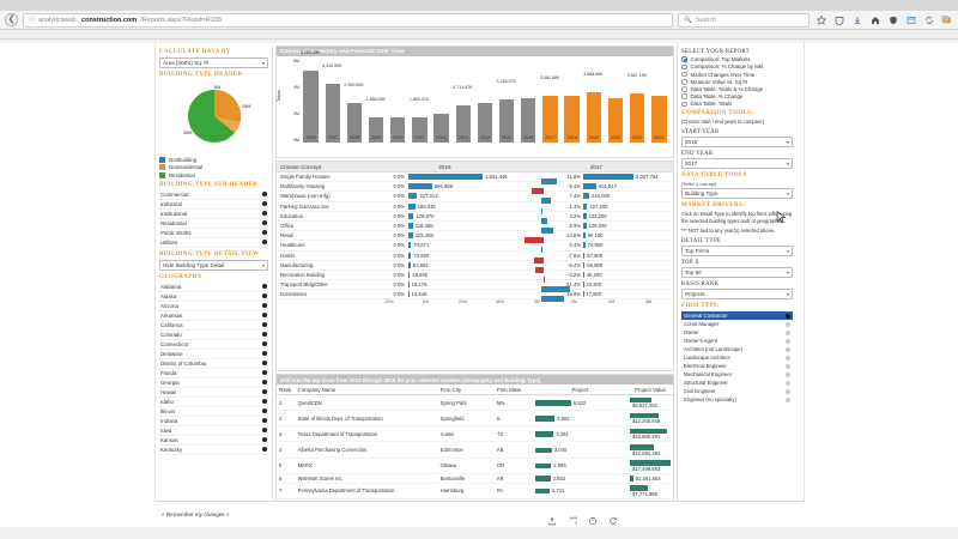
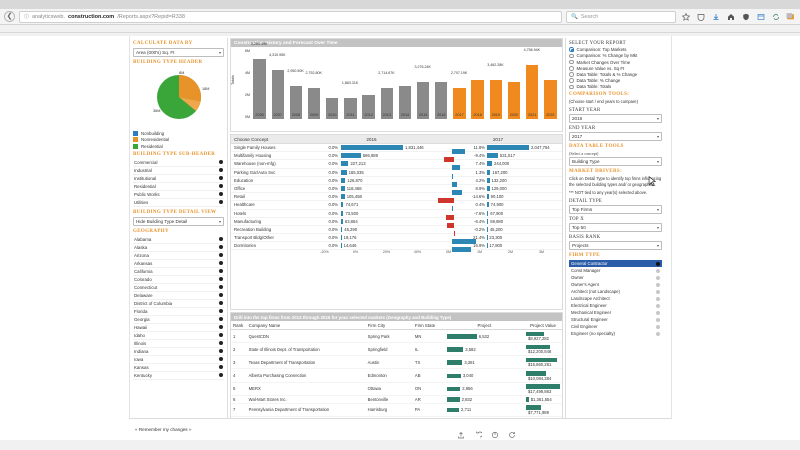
Construction History and Forecast Over Time/2009: 1,888.09K -> 2,752.80K
Construction History and Forecast Over Time/2015: 3,146.57K -> 3,276.24K
Construction History and Forecast Over Time/2017: 3,482.68K -> 2,707.19K
Construction History and Forecast Over Time/2019: 3,688.68K -> 3,462.28K
Construction History and Forecast Over Time/2021: 3,587.19K -> 4,756.94K
